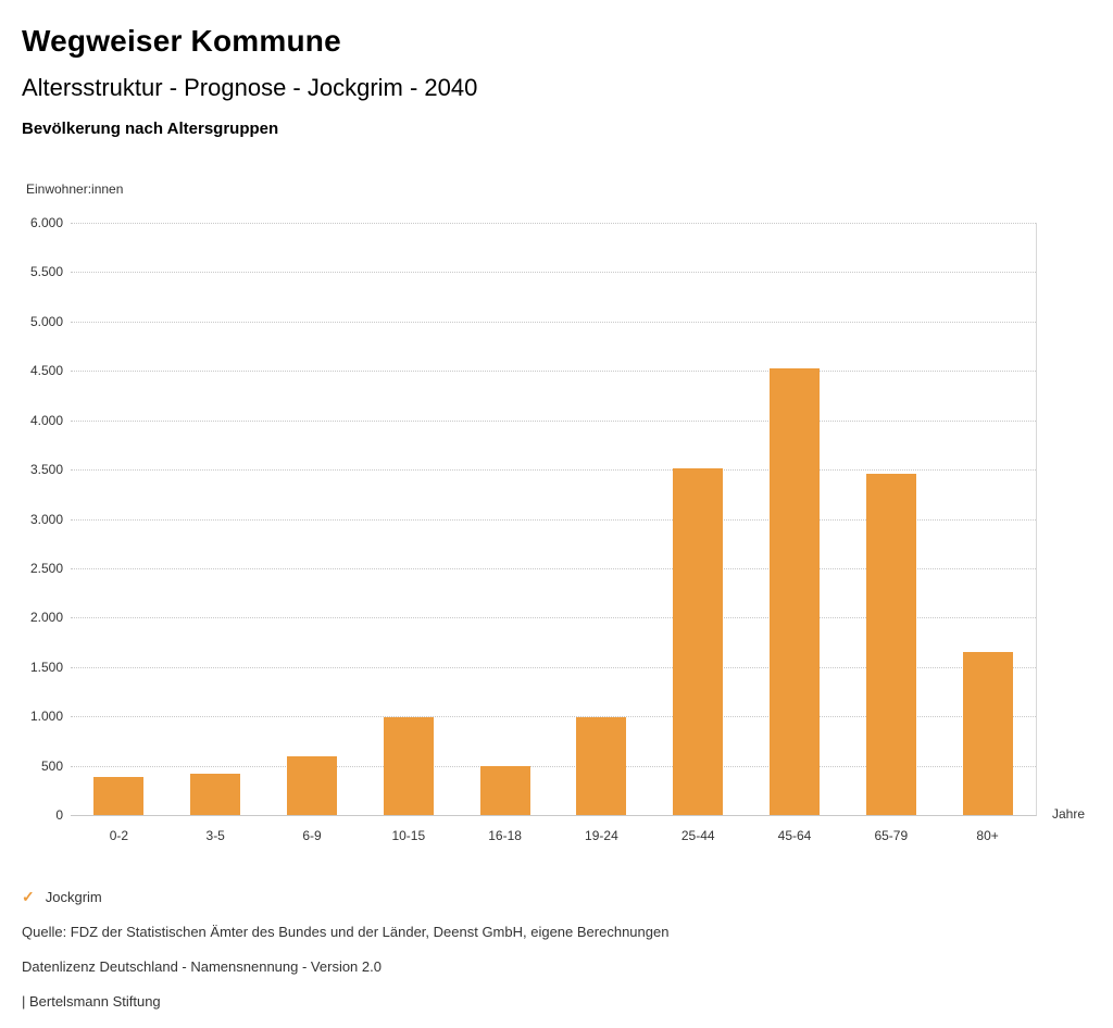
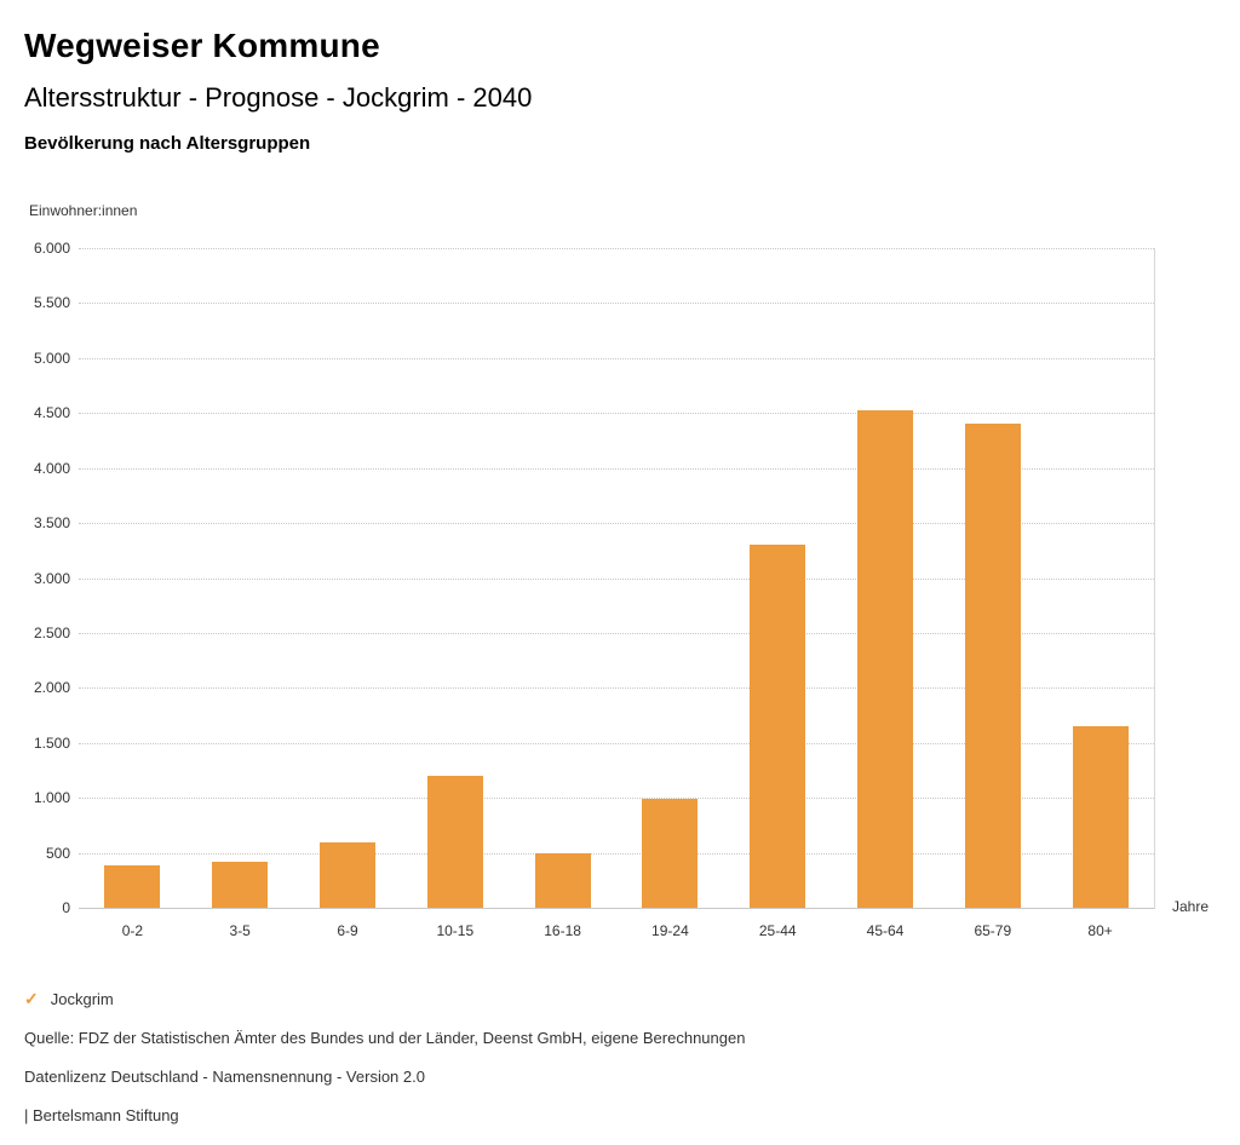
10-15: 1000 -> 1200
25-44: 3500 -> 3300
65-79: 3500 -> 4400
